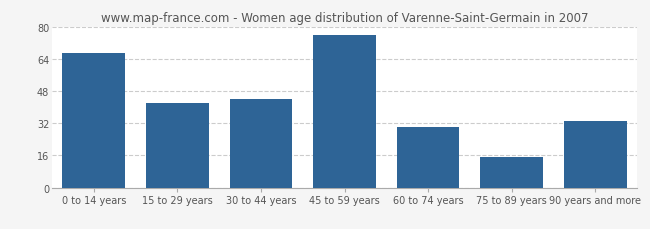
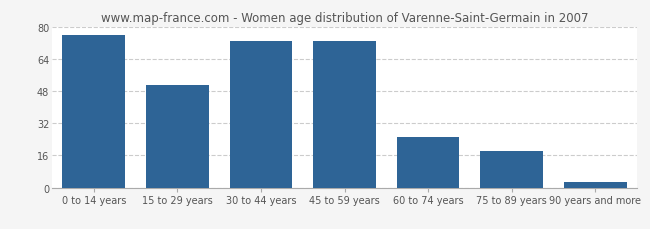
0 to 14 years: 67 -> 76
15 to 29 years: 42 -> 51
30 to 44 years: 44 -> 73
45 to 59 years: 76 -> 73
60 to 74 years: 30 -> 25
75 to 89 years: 15 -> 18
90 years and more: 33 -> 3
